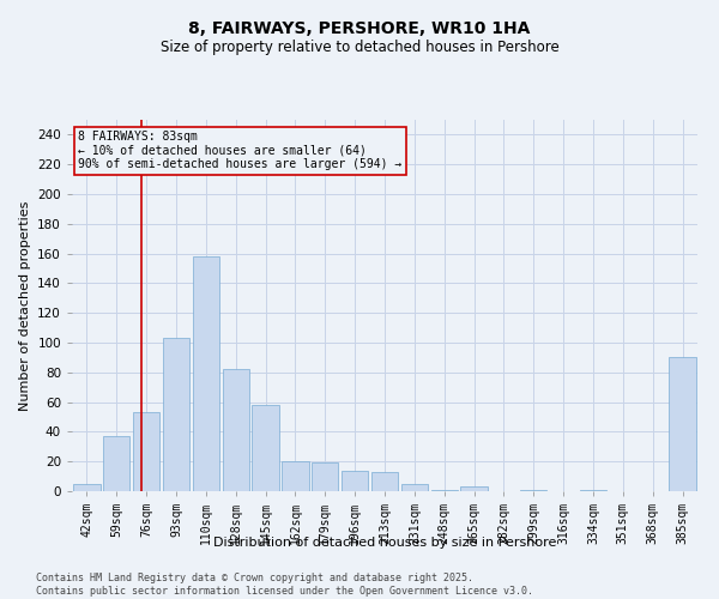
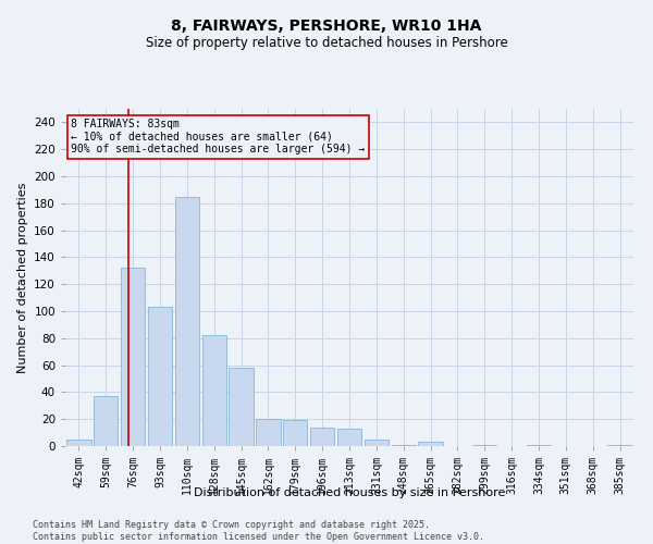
76sqm: 53 -> 132
110sqm: 158 -> 185
385sqm: 90 -> 1
